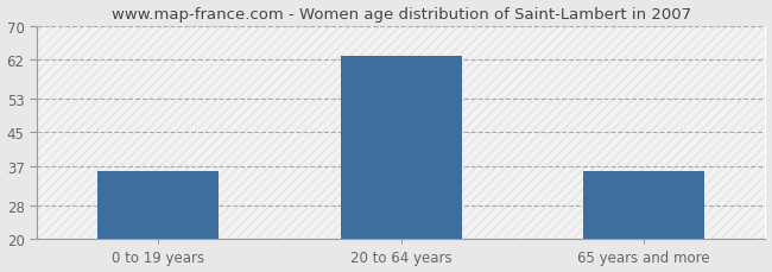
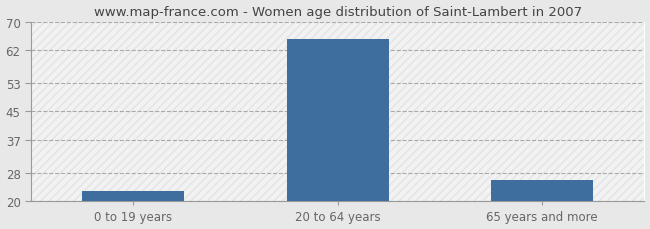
0 to 19 years: 36 -> 23
20 to 64 years: 63 -> 65
65 years and more: 36 -> 26
